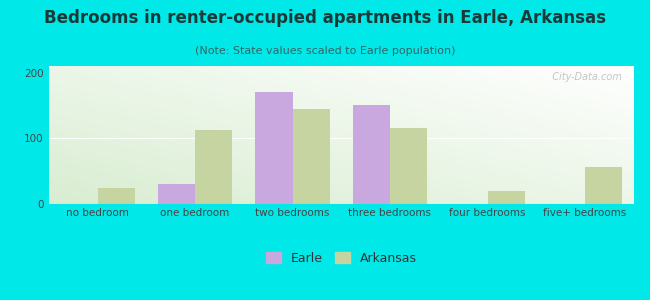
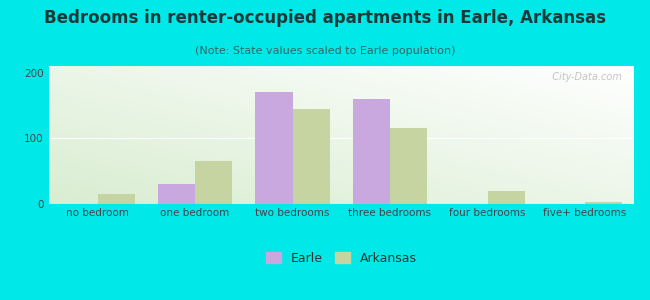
Arkansas/no bedroom: 24 -> 15
Arkansas/one bedroom: 112 -> 65
Earle/three bedrooms: 150 -> 160
Arkansas/five+ bedrooms: 56 -> 3
